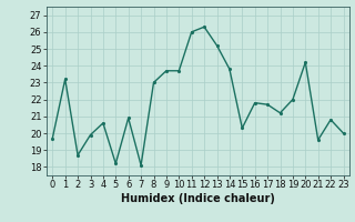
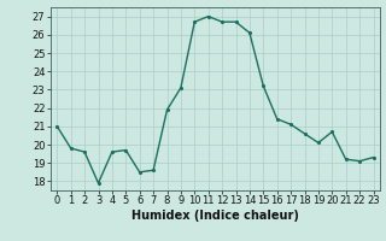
0: 19.7 -> 21.0
1: 23.2 -> 19.8
2: 18.7 -> 19.6
3: 19.9 -> 17.9
4: 20.6 -> 19.6
5: 18.2 -> 19.7
6: 20.9 -> 18.5
7: 18.1 -> 18.6
8: 23.0 -> 21.9
9: 23.7 -> 23.1
10: 23.7 -> 26.7
11: 26.0 -> 27.0
12: 26.3 -> 26.7
13: 25.2 -> 26.7
14: 23.8 -> 26.1
15: 20.3 -> 23.2
16: 21.8 -> 21.4
17: 21.7 -> 21.1
18: 21.2 -> 20.6
19: 22.0 -> 20.1
20: 24.2 -> 20.7
21: 19.6 -> 19.2
22: 20.8 -> 19.1
23: 20.0 -> 19.3
